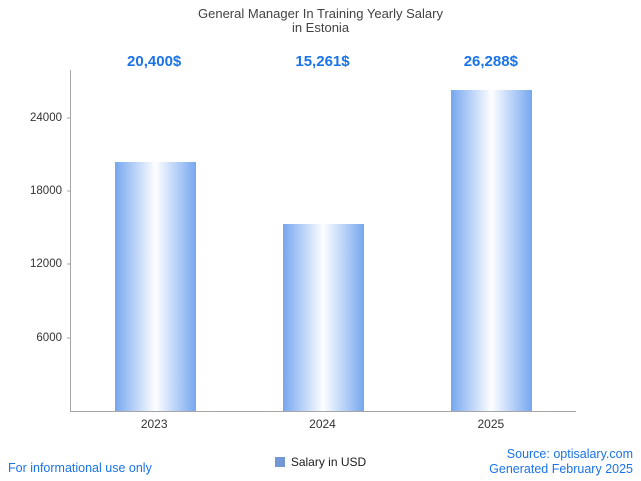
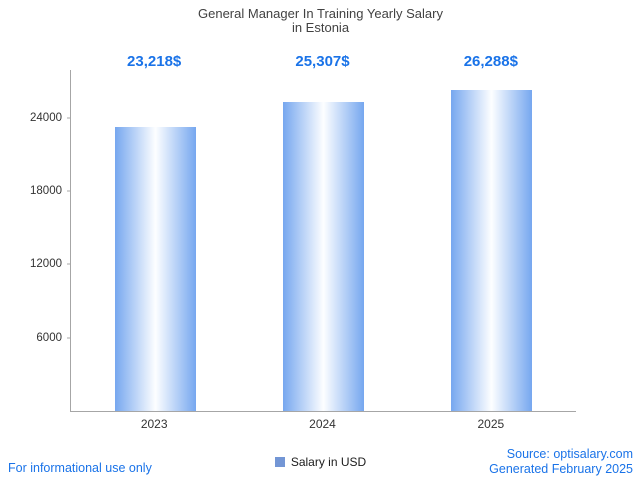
2023: 20,400 -> 23,218
2024: 15,261 -> 25,307
